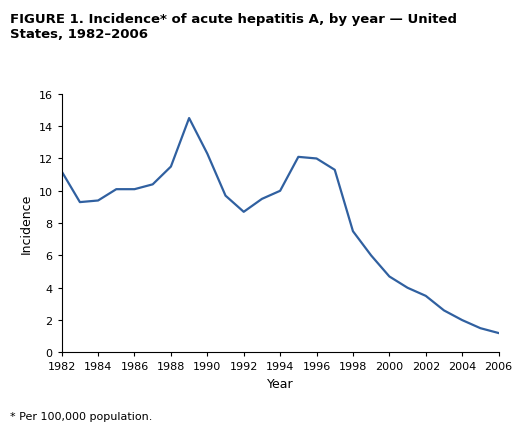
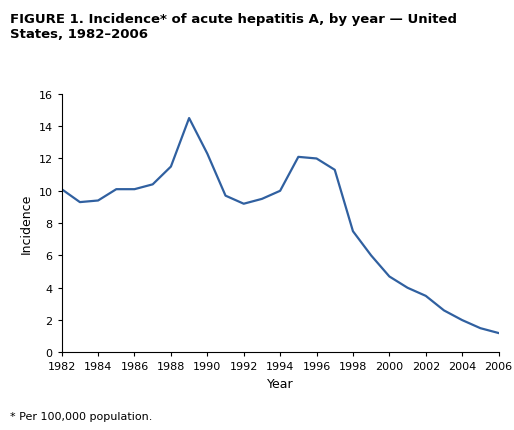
1982: 11.2 -> 10.1
1992: 8.7 -> 9.2
